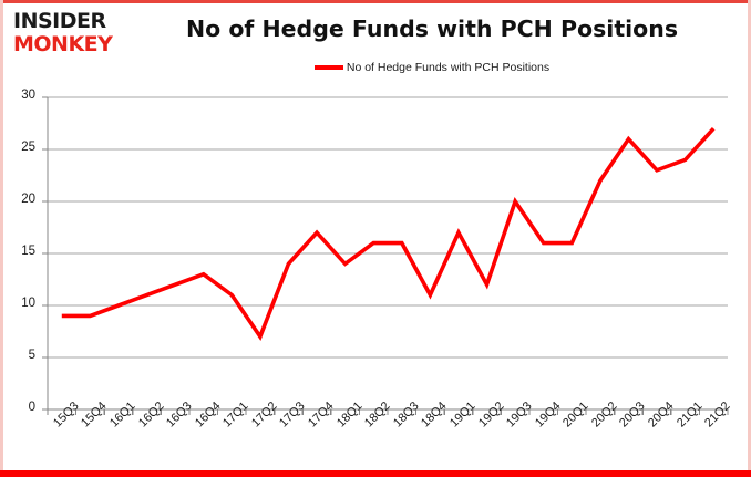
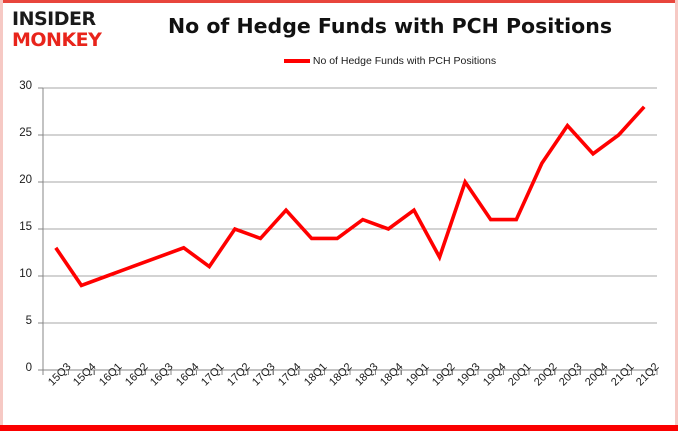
15Q3: 9 -> 13
17Q2: 7 -> 15
18Q2: 16 -> 14
18Q4: 11 -> 15
21Q1: 24 -> 25
21Q2: 27 -> 28
